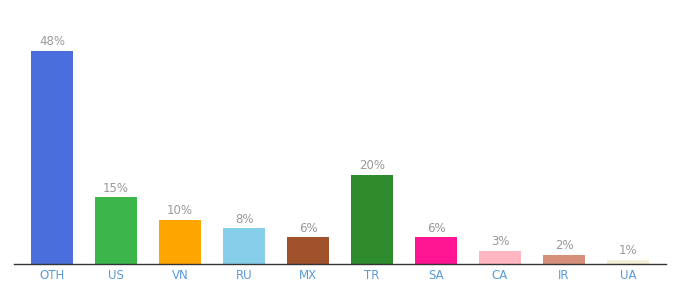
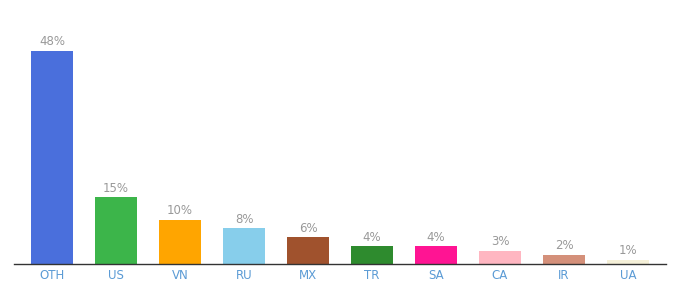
TR: 20% -> 4%
SA: 6% -> 4%
